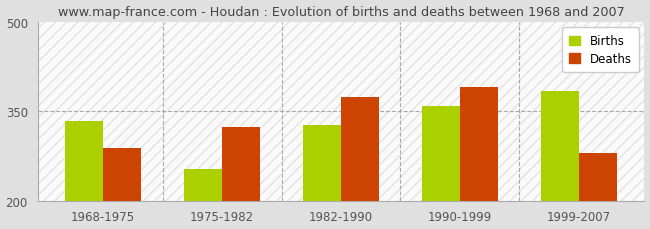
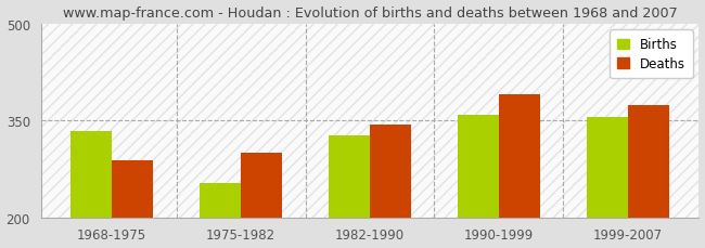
Deaths/1975-1982: 324 -> 300
Deaths/1982-1990: 374 -> 343
Births/1999-2007: 384 -> 355
Deaths/1999-2007: 280 -> 373
